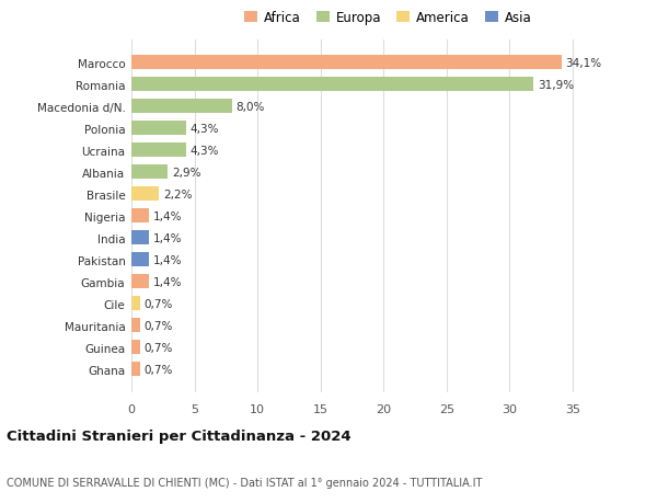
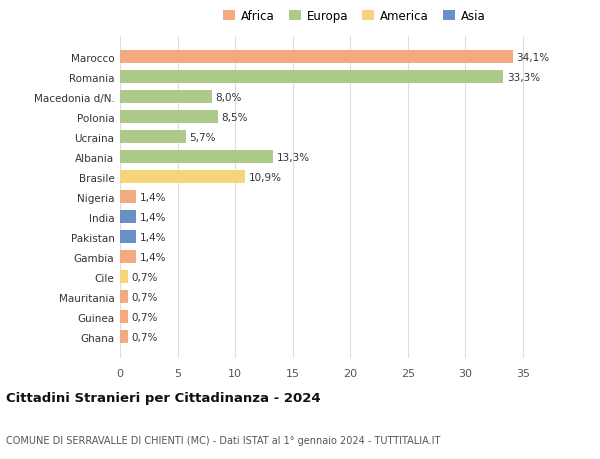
Romania: 31,9% -> 33,3%
Polonia: 4,3% -> 8,5%
Ucraina: 4,3% -> 5,7%
Albania: 2,9% -> 13,3%
Brasile: 2,2% -> 10,9%
